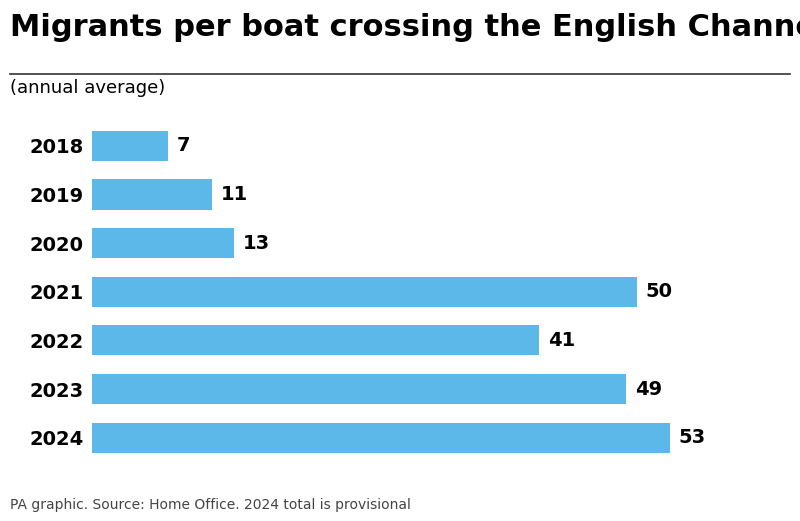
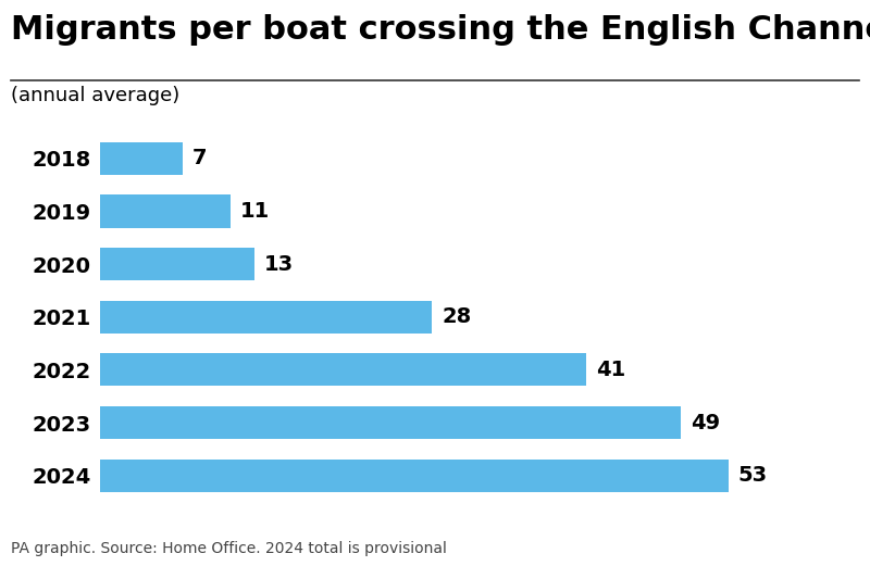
2021: 50 -> 28
